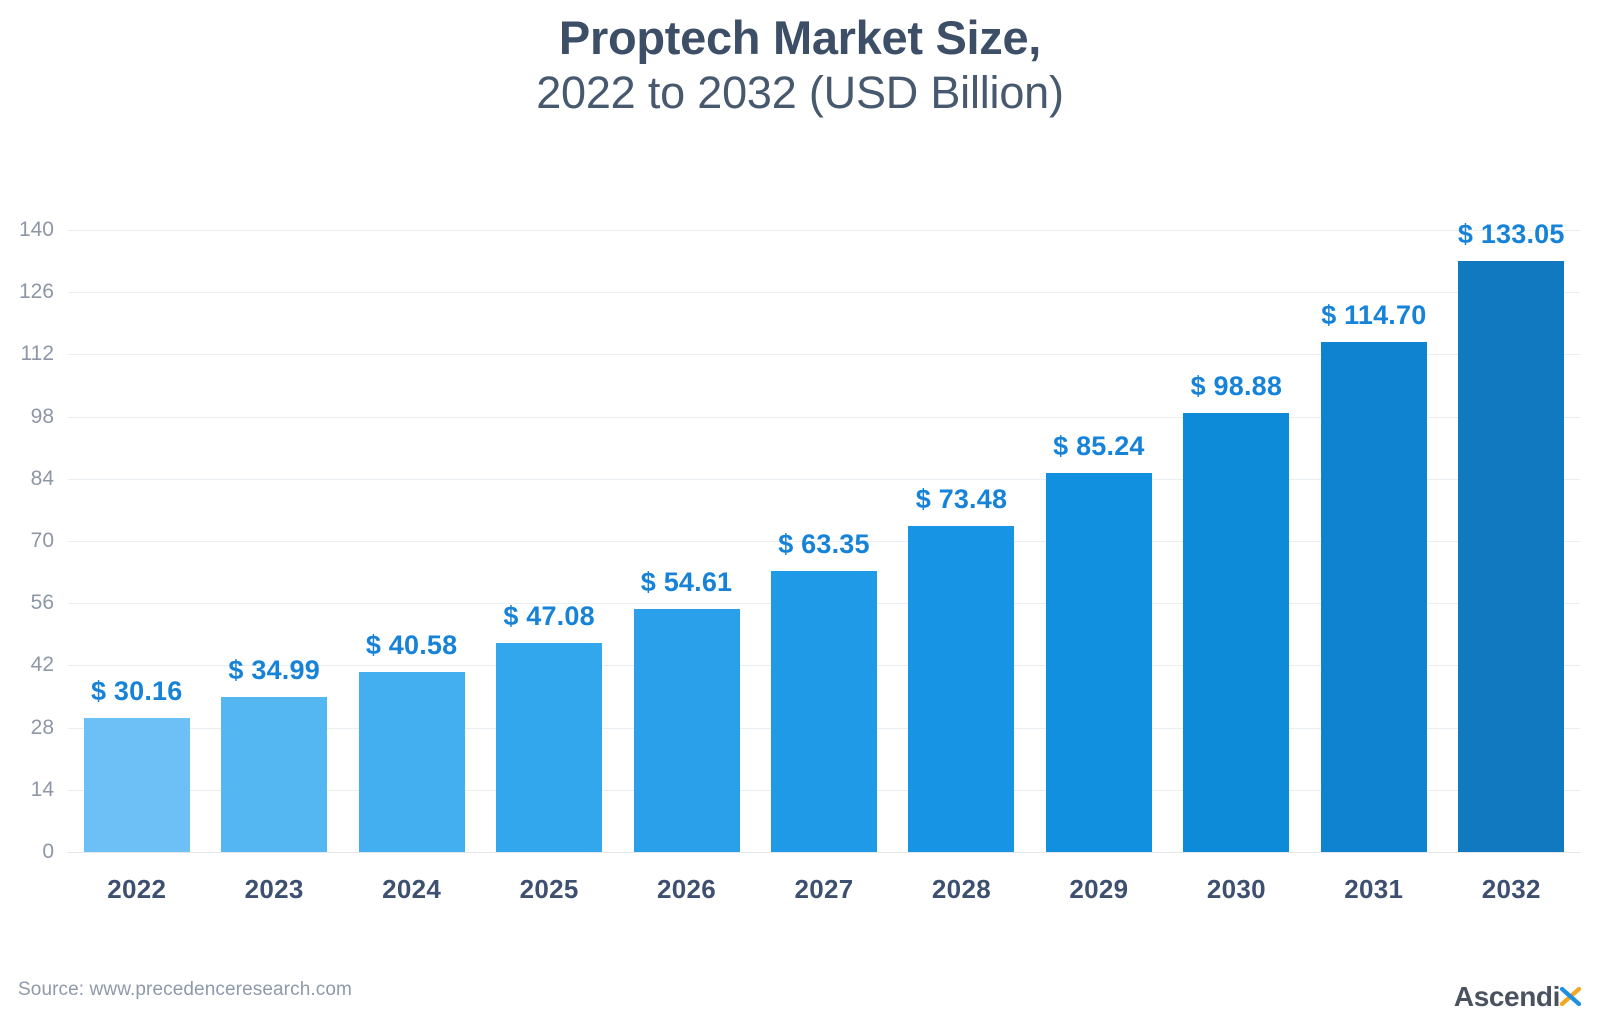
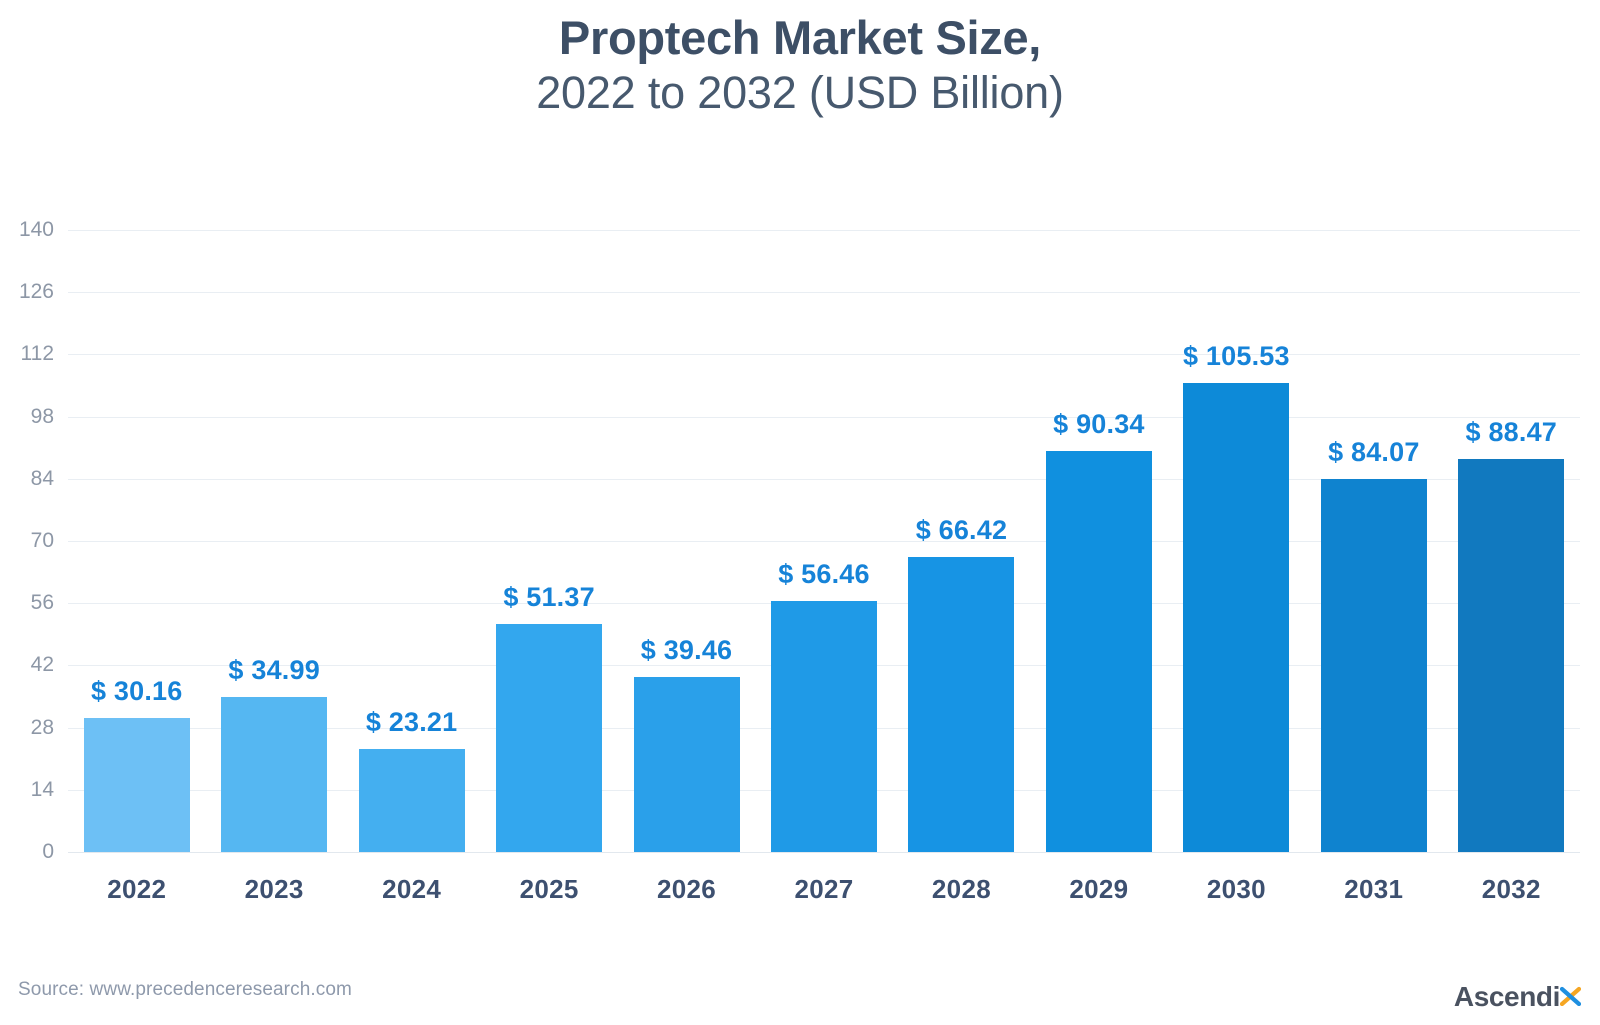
2024: 40.58 -> 23.21
2025: 47.08 -> 51.37
2026: 54.61 -> 39.46
2027: 63.35 -> 56.46
2028: 73.48 -> 66.42
2029: 85.24 -> 90.34
2030: 98.88 -> 105.53
2031: 114.70 -> 84.07
2032: 133.05 -> 88.47
